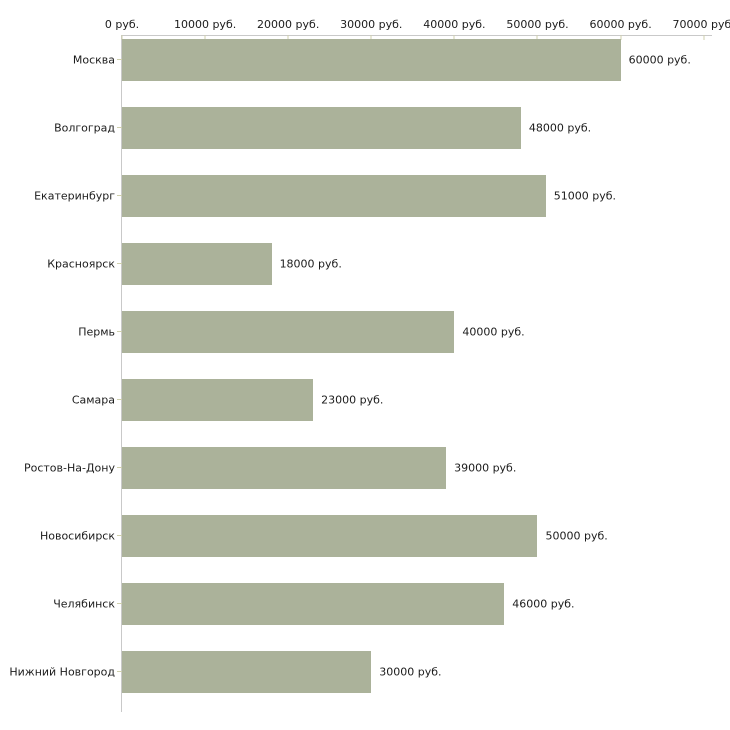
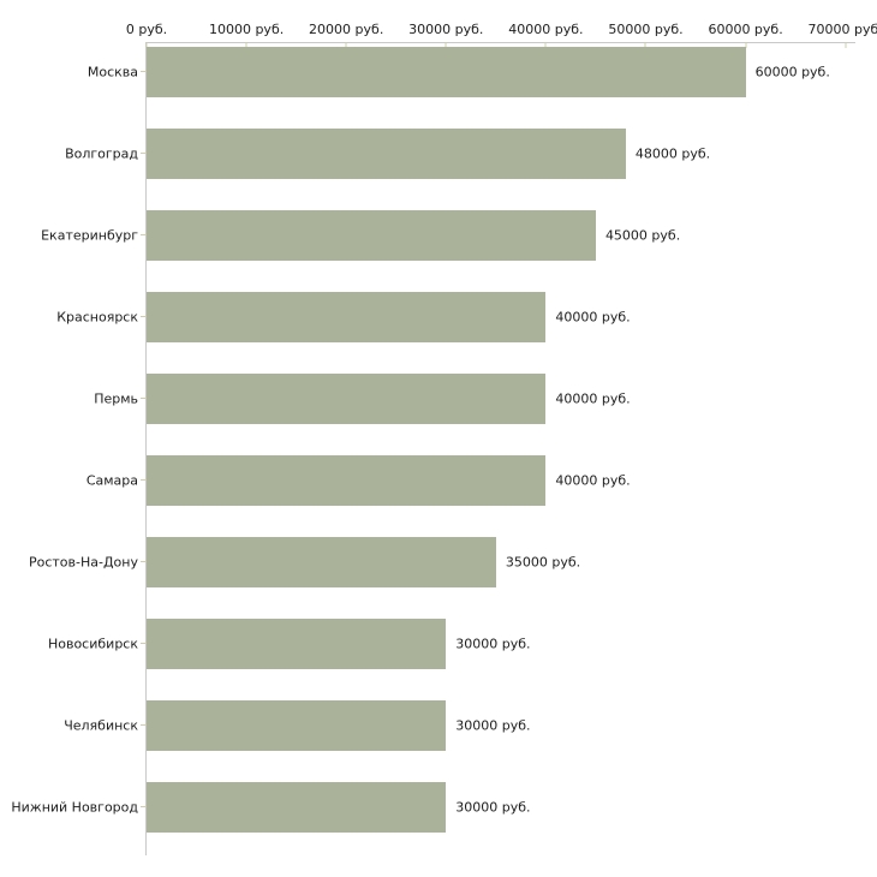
Екатеринбург: 51000 -> 45000
Красноярск: 18000 -> 40000
Самара: 23000 -> 40000
Ростов-На-Дону: 39000 -> 35000
Новосибирск: 50000 -> 30000
Челябинск: 46000 -> 30000
